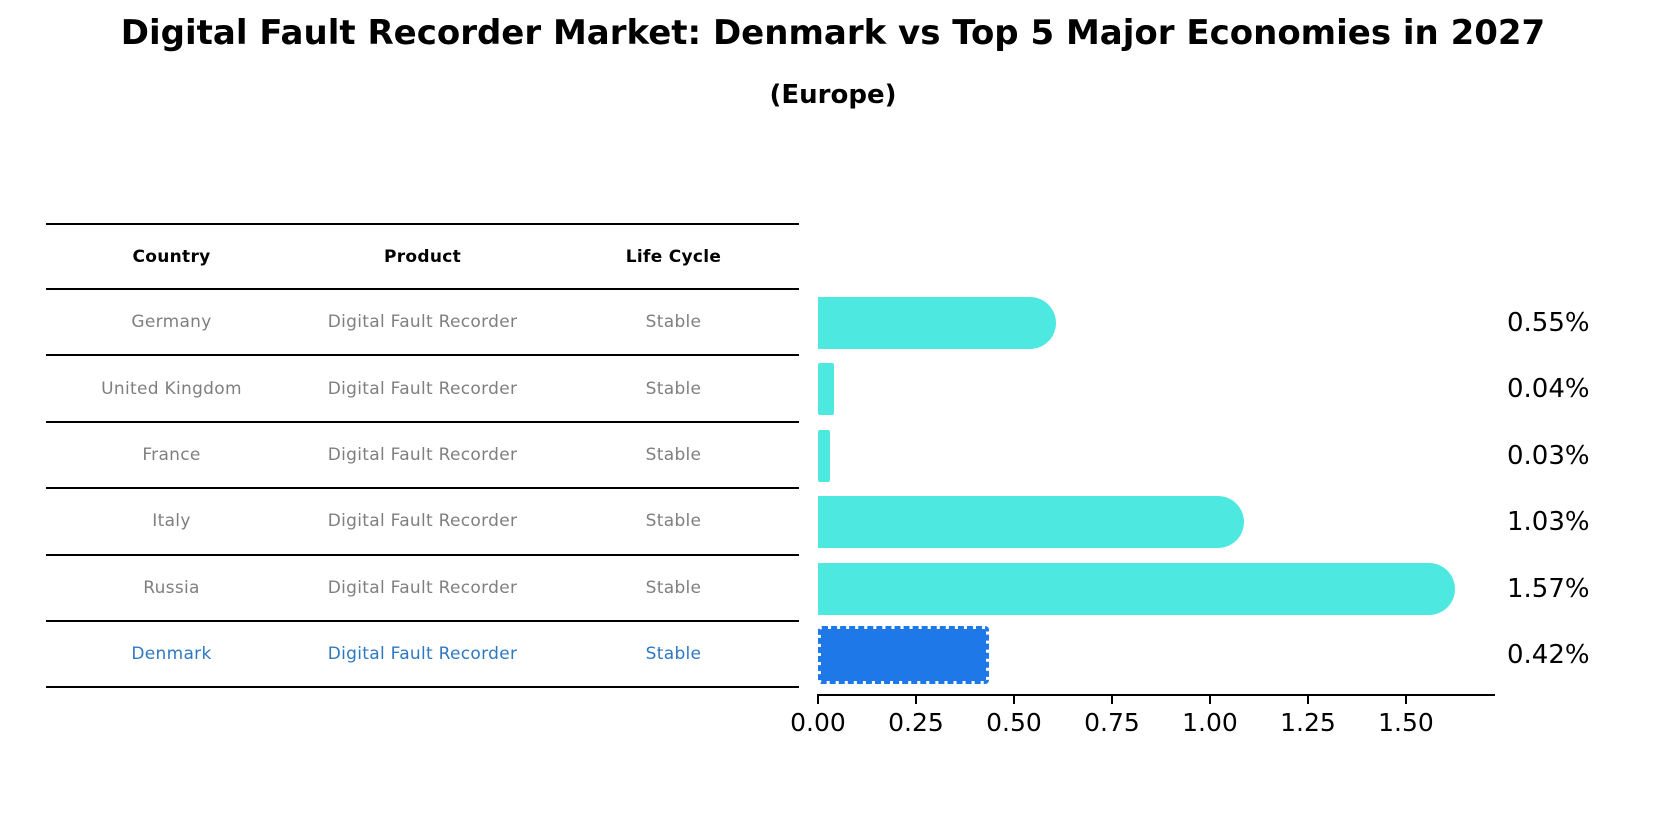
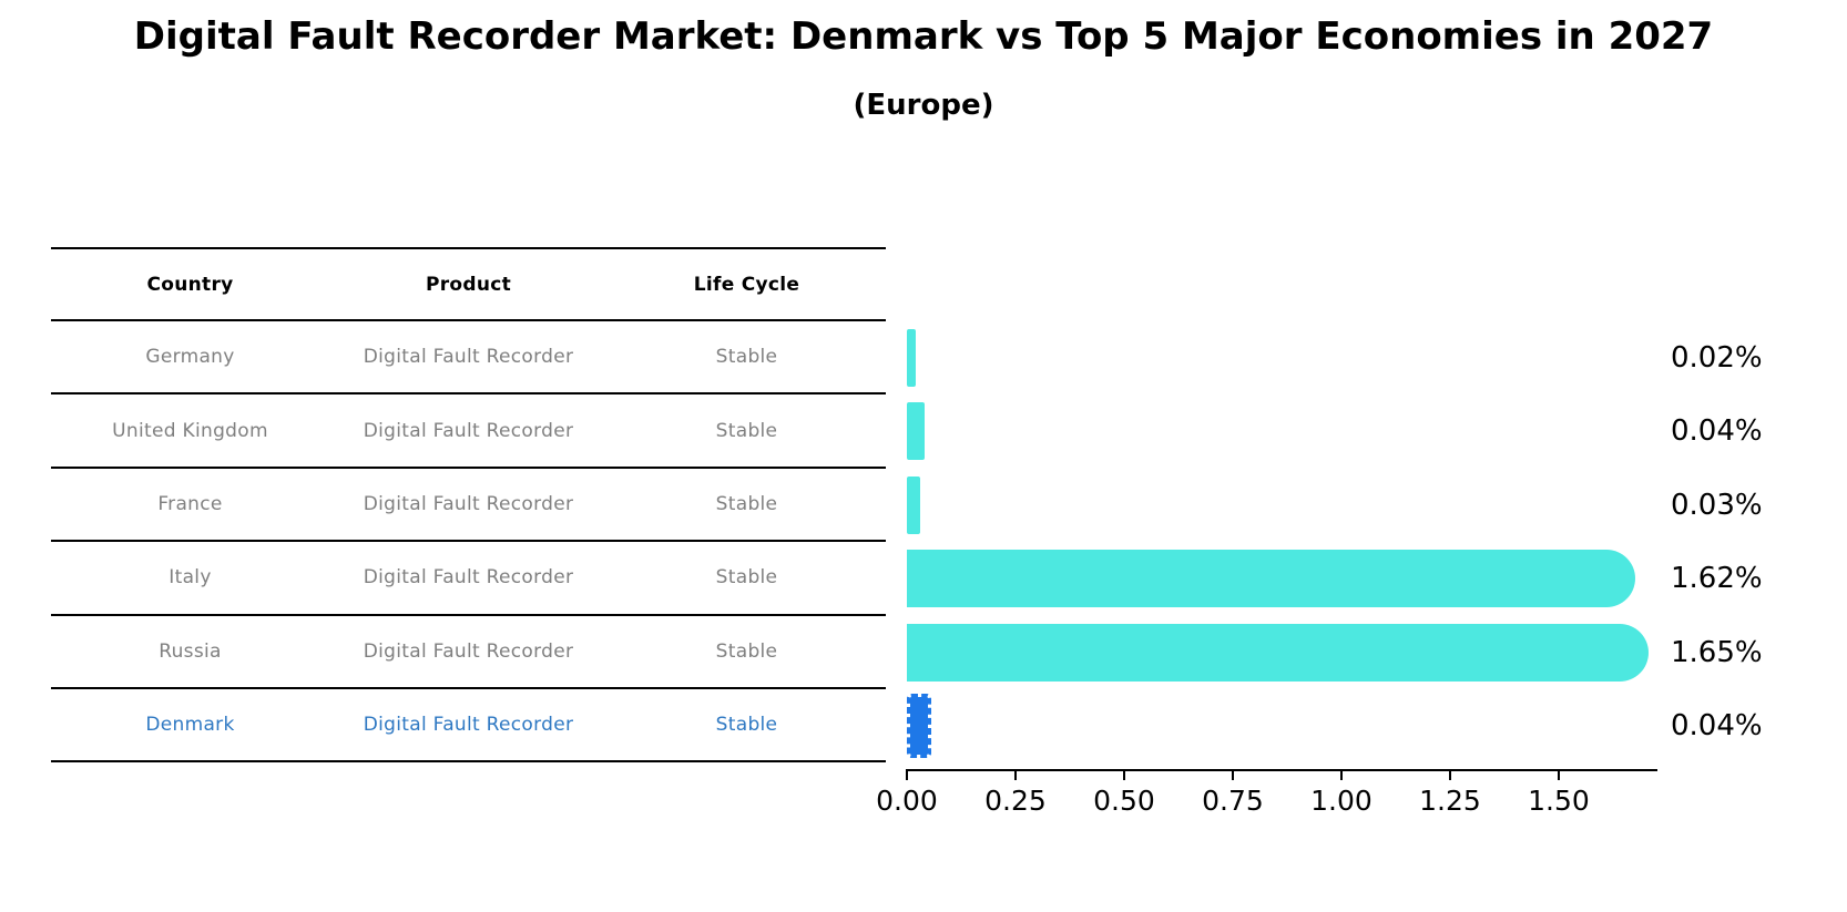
Germany: 0.55% -> 0.02%
Italy: 1.03% -> 1.62%
Russia: 1.57% -> 1.65%
Denmark: 0.42% -> 0.04%
